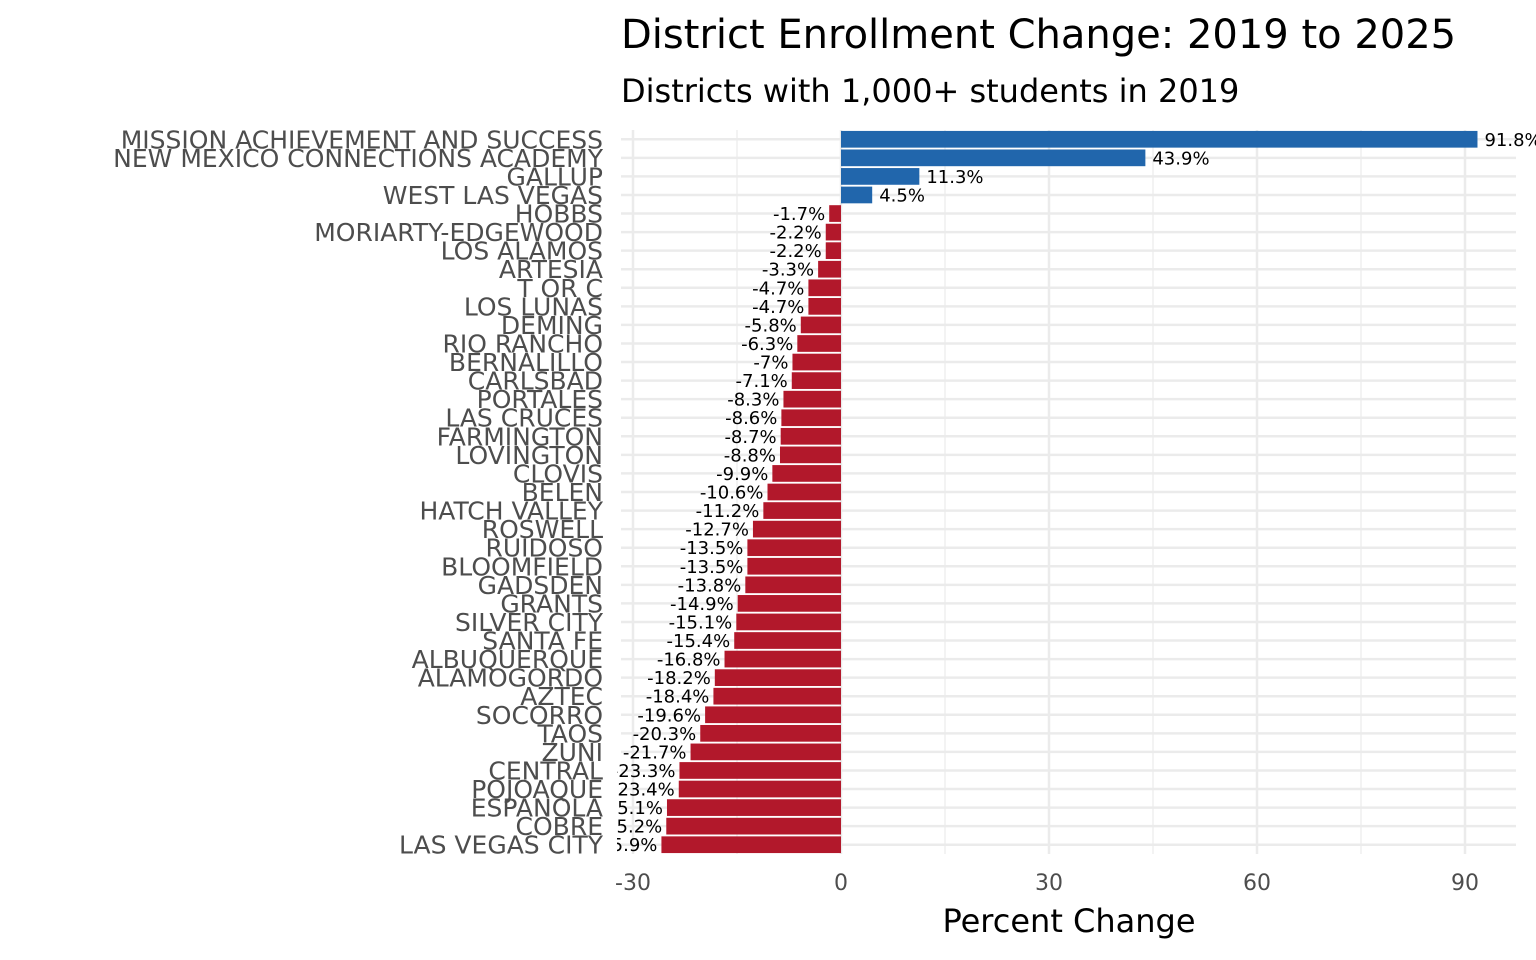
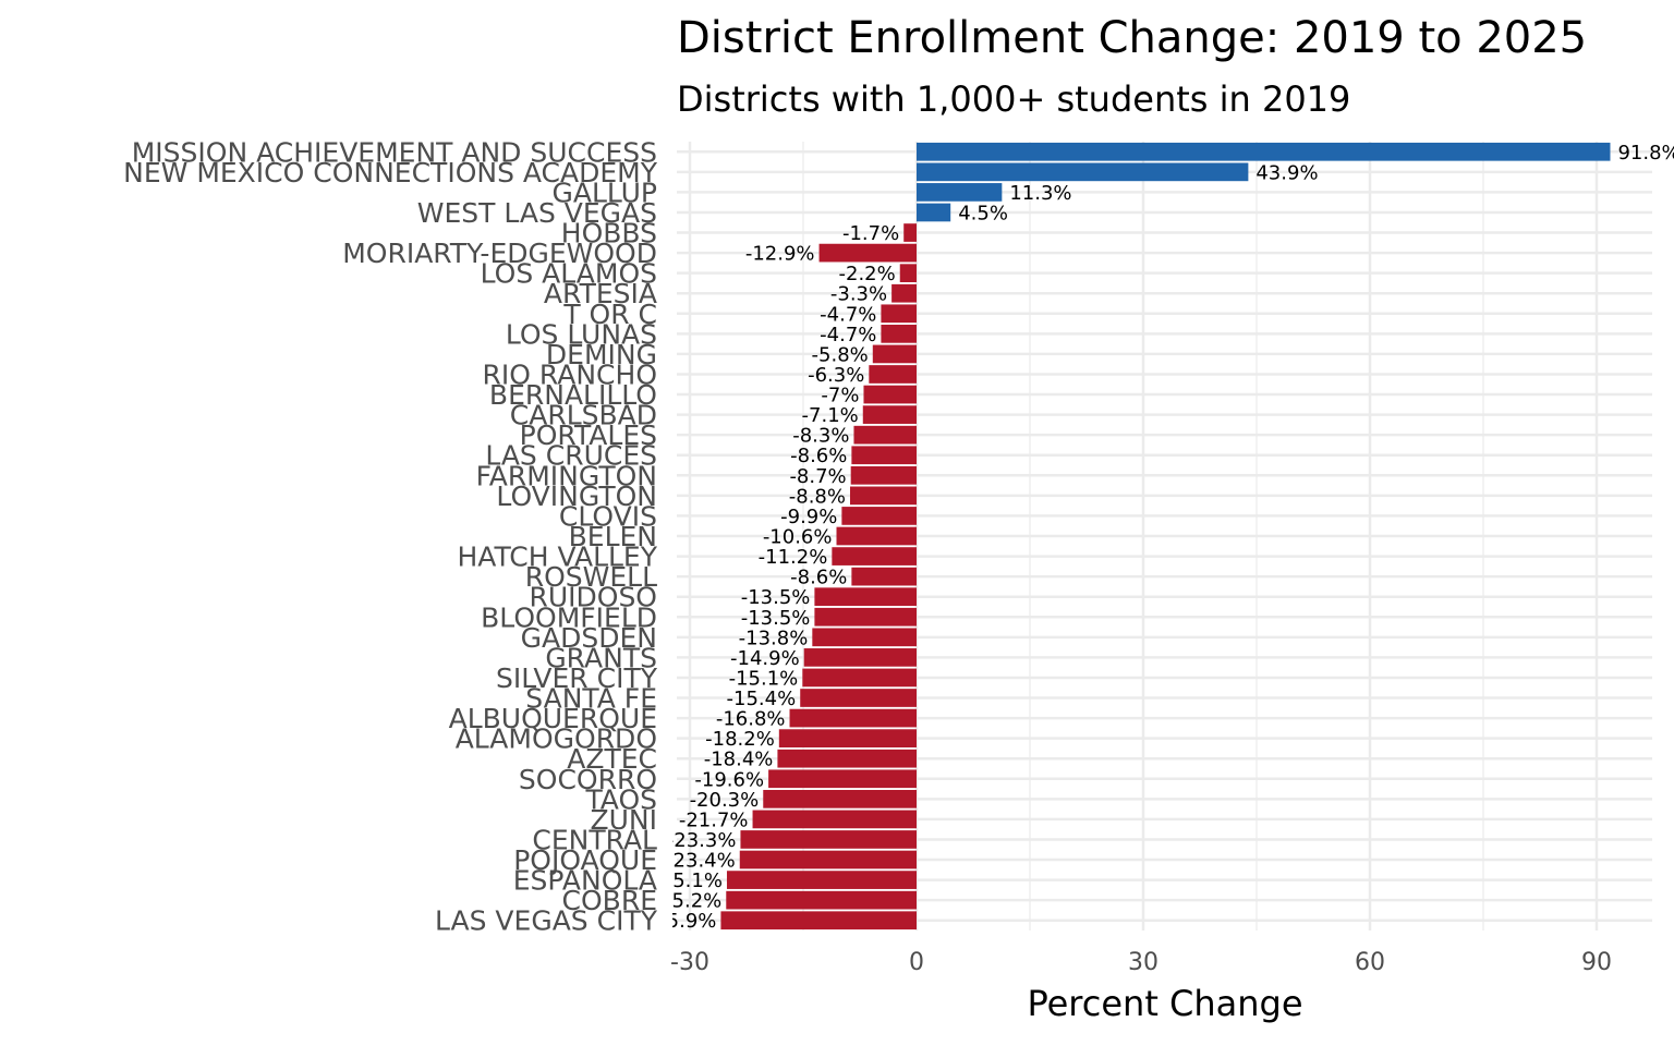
MORIARTY-EDGEWOOD: -2.2% -> -12.9%
ROSWELL: -12.7% -> -8.6%
